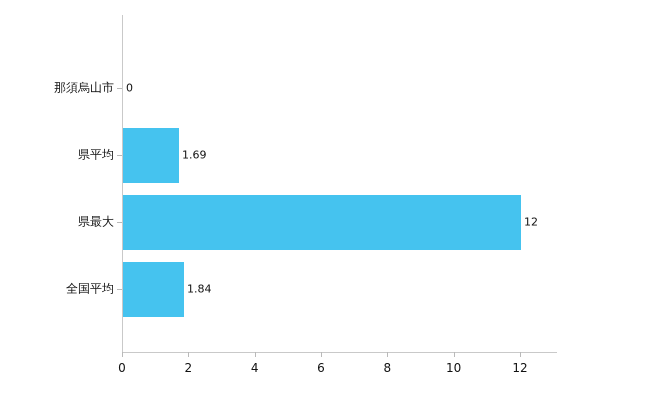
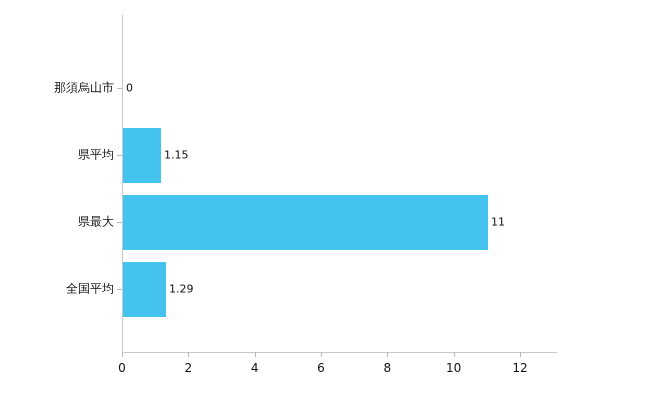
県平均: 1.69 -> 1.15
県最大: 12 -> 11
全国平均: 1.84 -> 1.29
